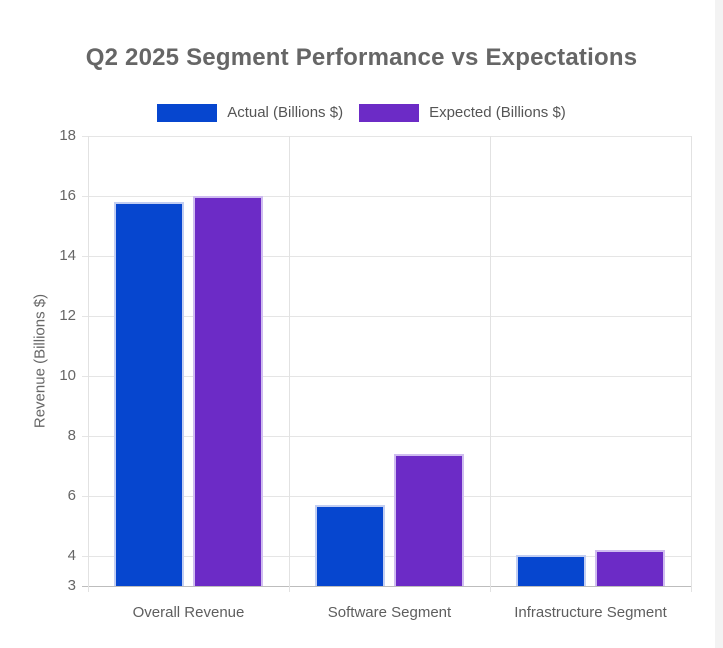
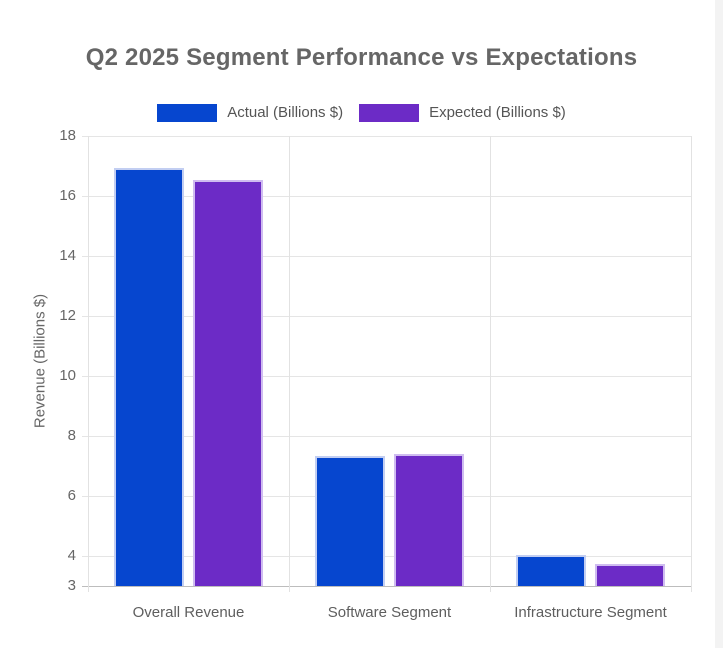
Actual (Billions $)/Overall Revenue: 15.8 -> 16.9
Expected (Billions $)/Overall Revenue: 16.0 -> 16.6
Actual (Billions $)/Software Segment: 5.7 -> 7.3
Expected (Billions $)/Infrastructure Segment: 4.2 -> 3.8
